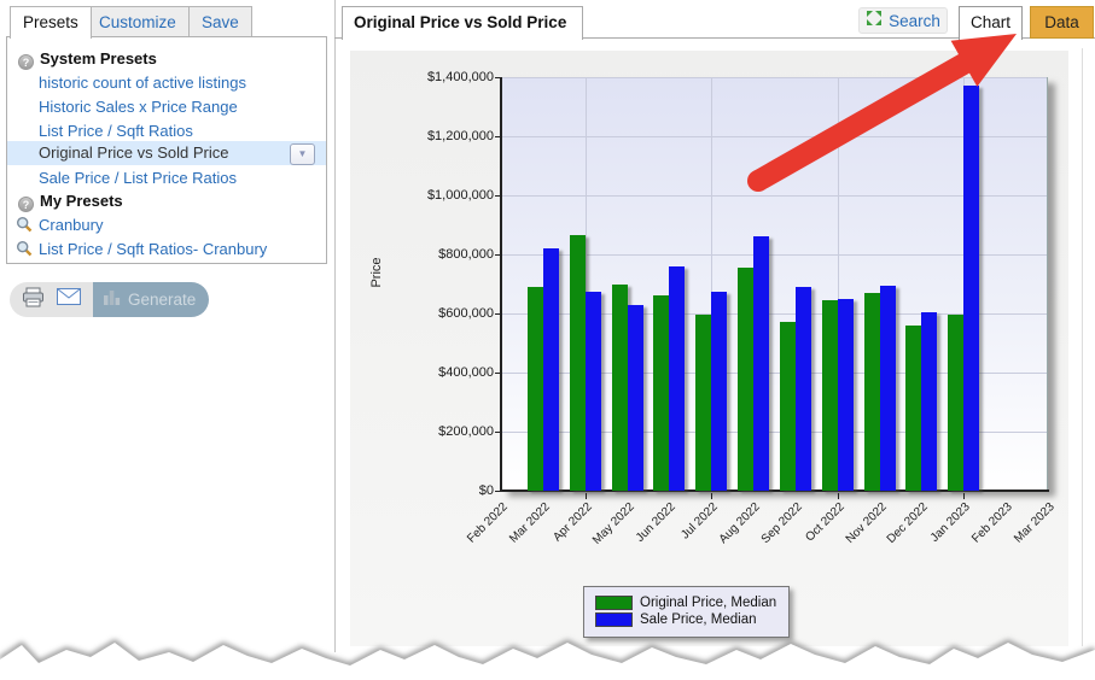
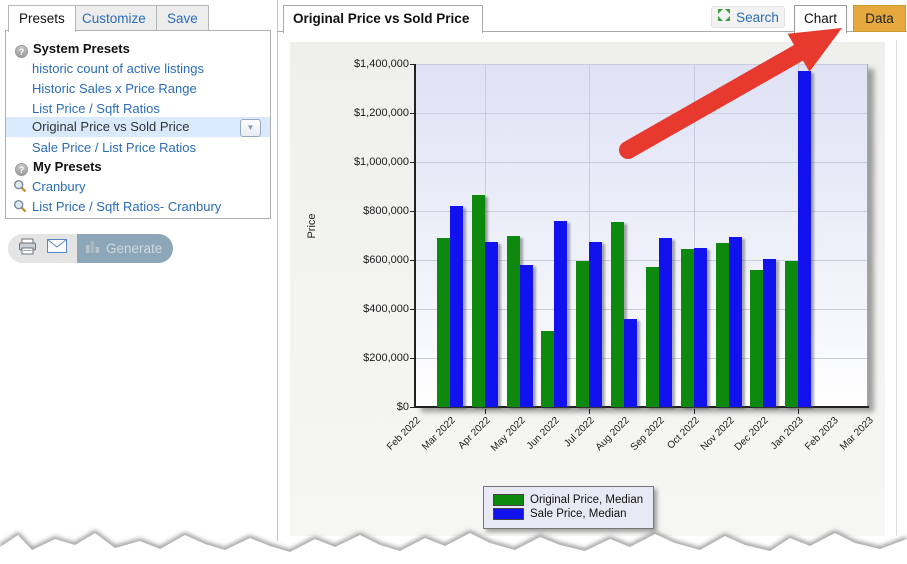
Sale Price, Median/May 2022: $630000 -> $580000
Original Price, Median/Jun 2022: $660000 -> $310000
Sale Price, Median/Aug 2022: $860000 -> $360000
